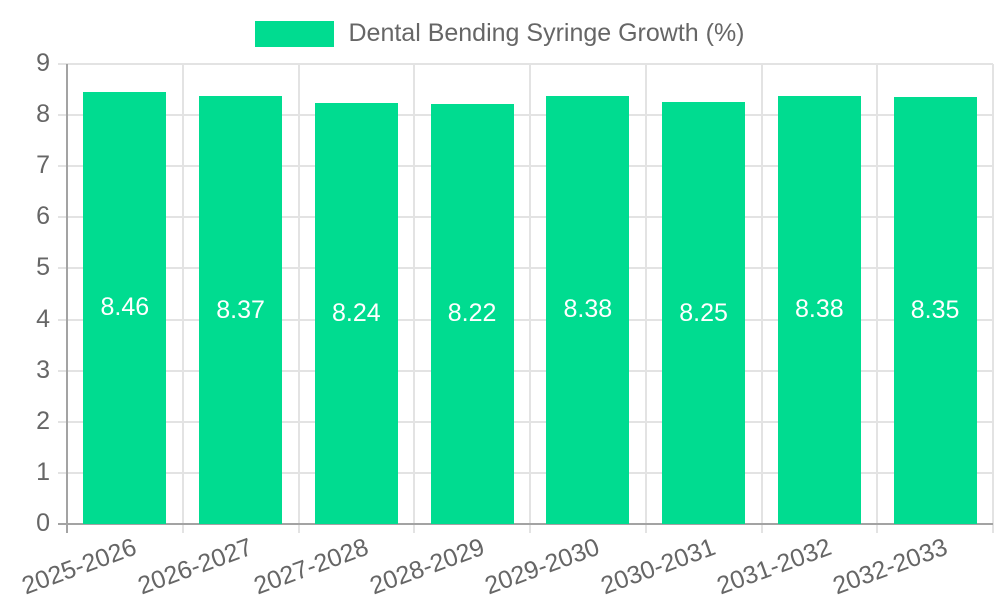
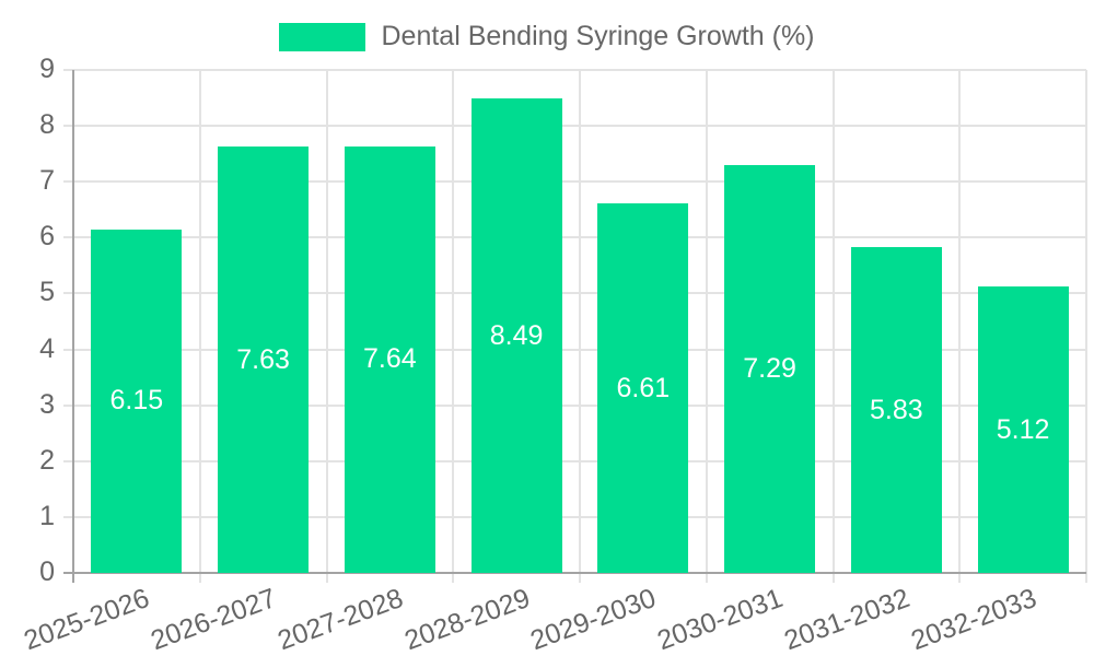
2025-2026: 8.46 -> 6.15
2026-2027: 8.37 -> 7.63
2027-2028: 8.24 -> 7.64
2028-2029: 8.22 -> 8.49
2029-2030: 8.38 -> 6.61
2030-2031: 8.25 -> 7.29
2031-2032: 8.38 -> 5.83
2032-2033: 8.35 -> 5.12
